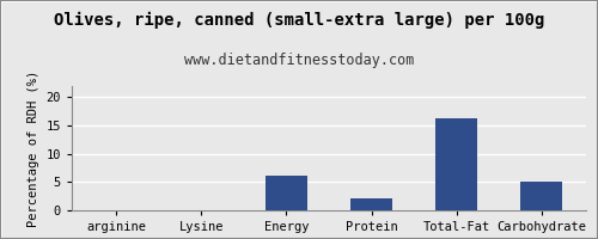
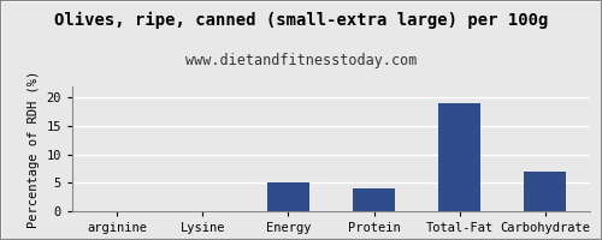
Energy: 6.1 -> 5.0
Protein: 2.1 -> 4.0
Total-Fat: 16.2 -> 19.0
Carbohydrate: 5.0 -> 7.0
